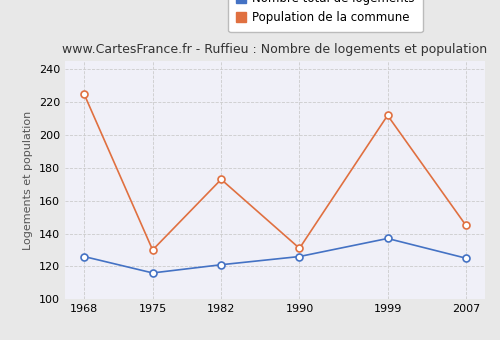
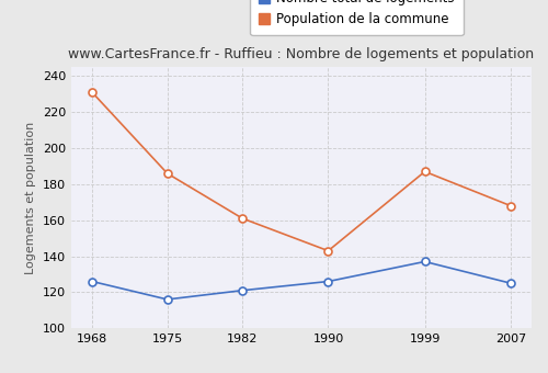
Population de la commune/1968: 225 -> 231
Population de la commune/1975: 130 -> 186
Population de la commune/1982: 173 -> 161
Population de la commune/1990: 131 -> 143
Population de la commune/1999: 212 -> 187
Population de la commune/2007: 145 -> 168
